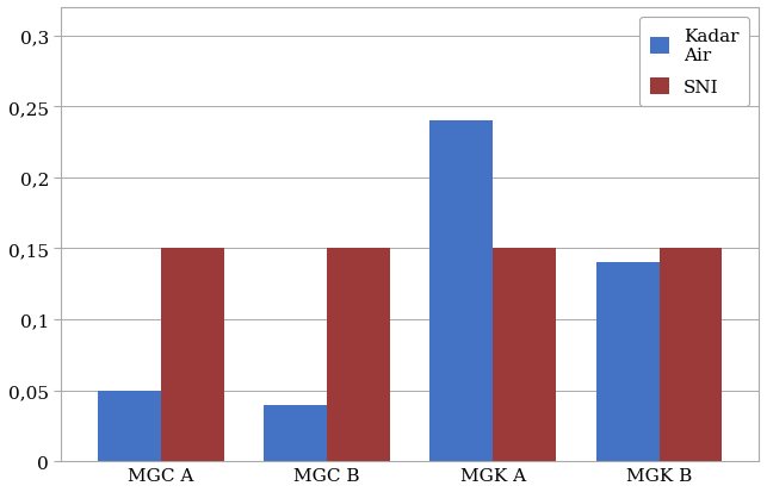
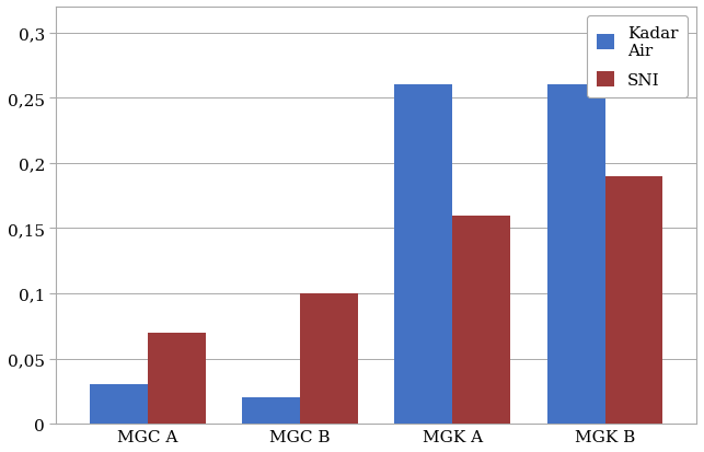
Kadar Air/MGC A: 0,05 -> 0,03
SNI/MGC A: 0,15 -> 0,07
Kadar Air/MGC B: 0,04 -> 0,02
SNI/MGC B: 0,15 -> 0,10
Kadar Air/MGK A: 0,24 -> 0,26
SNI/MGK A: 0,15 -> 0,16
Kadar Air/MGK B: 0,14 -> 0,26
SNI/MGK B: 0,15 -> 0,19
